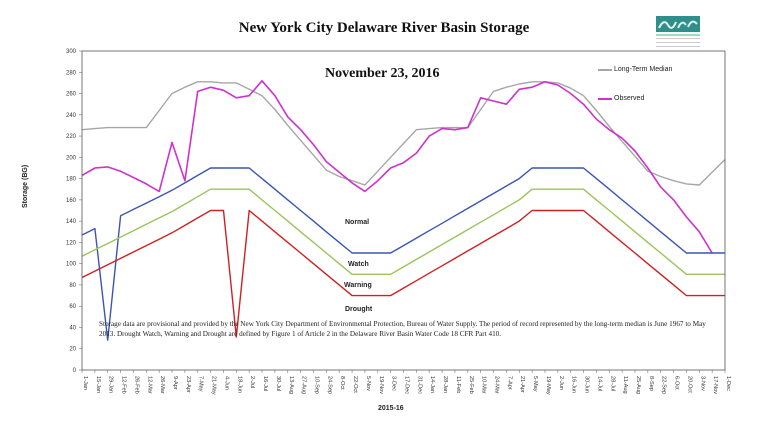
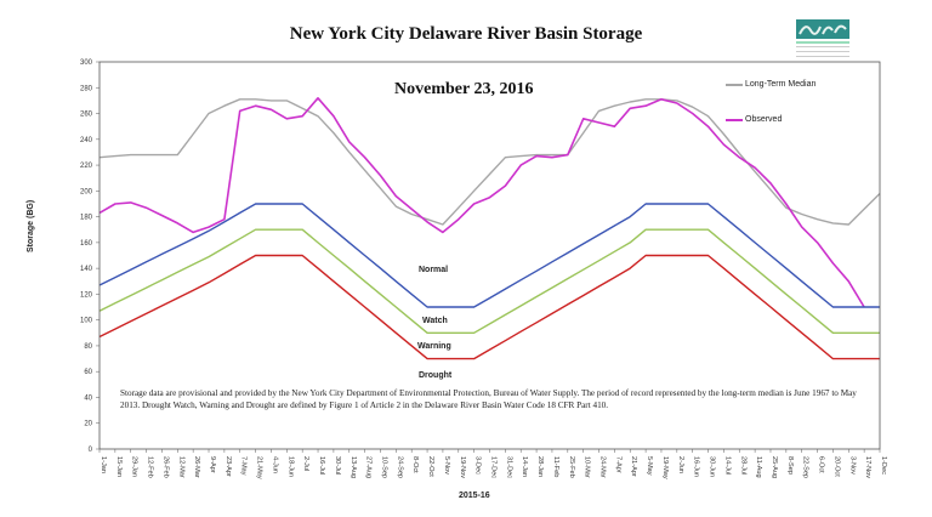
Normal/29-Jan: 28 -> 139
Observed/9-Apr: 214 -> 172
Warning/18-Jun: 31 -> 150
